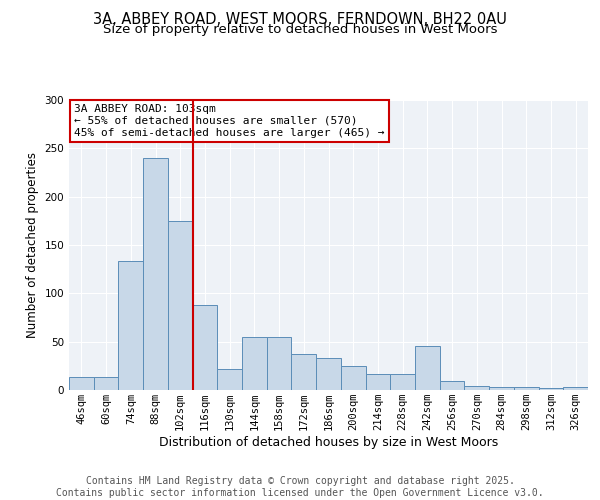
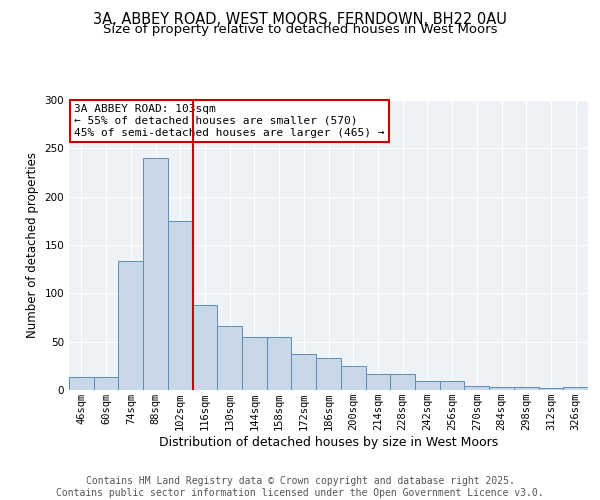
130sqm: 22 -> 66
242sqm: 46 -> 9
